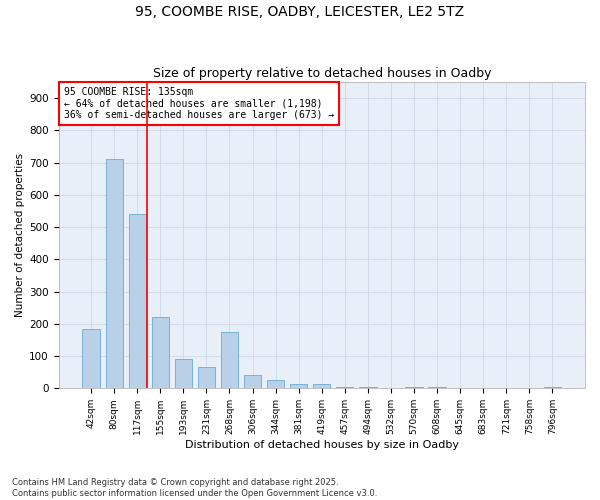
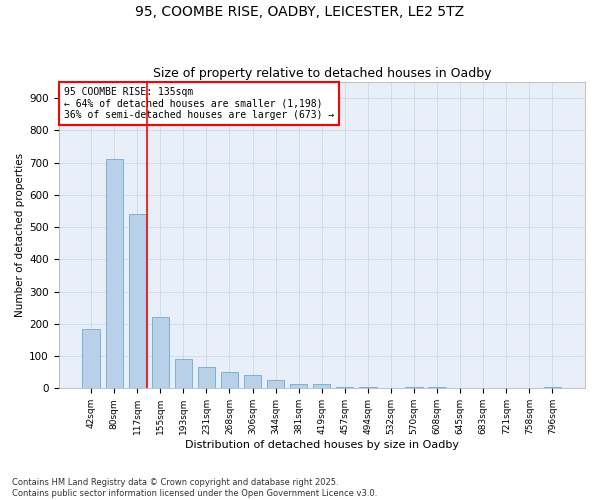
268sqm: 175 -> 50
